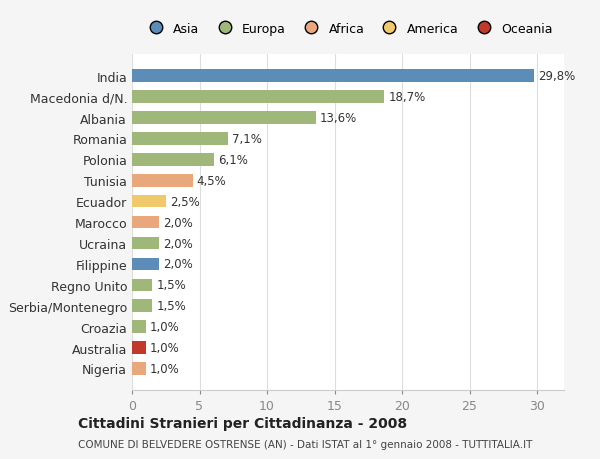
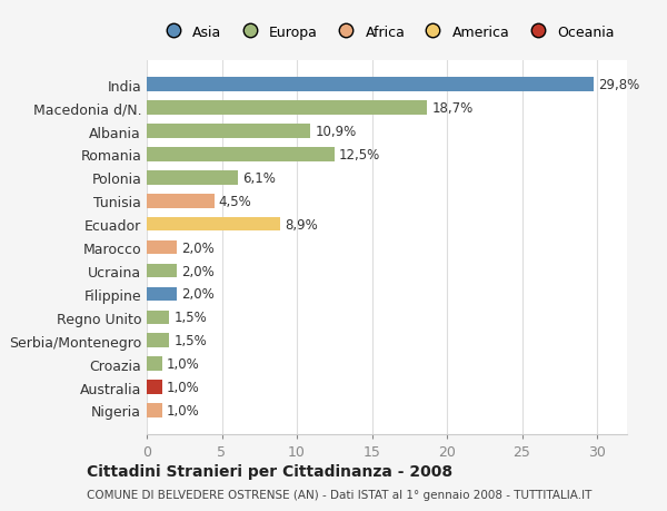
Albania: 13,6% -> 10,9%
Romania: 7,1% -> 12,5%
Ecuador: 2,5% -> 8,9%
